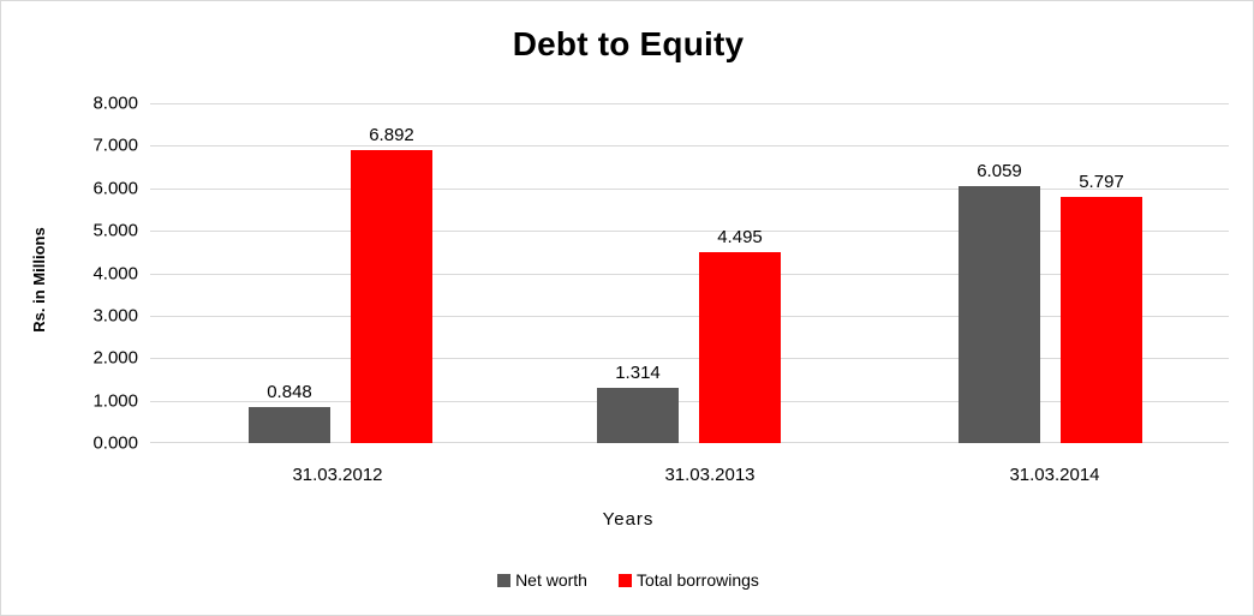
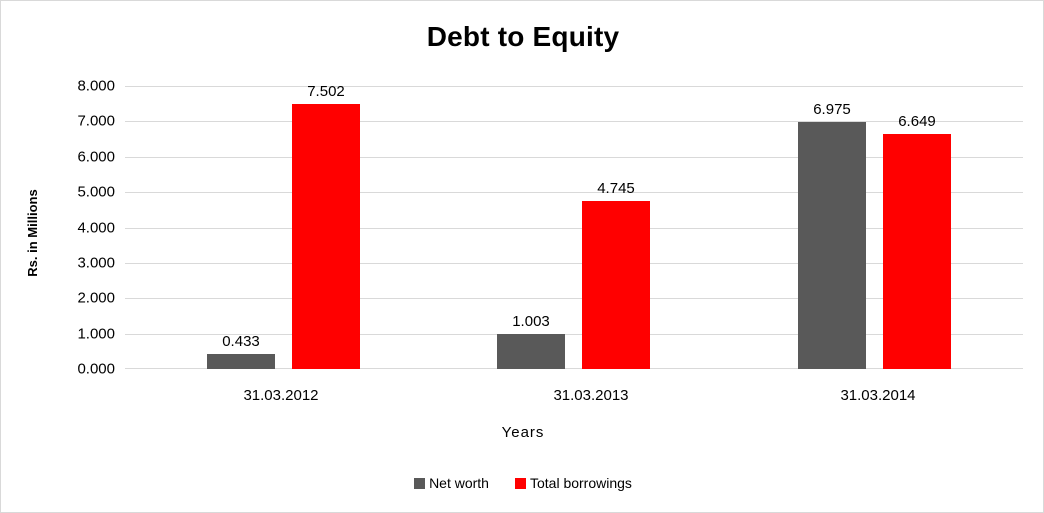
Net worth/31.03.2012: 0.848 -> 0.433
Total borrowings/31.03.2012: 6.892 -> 7.502
Net worth/31.03.2013: 1.314 -> 1.003
Total borrowings/31.03.2013: 4.495 -> 4.745
Net worth/31.03.2014: 6.059 -> 6.975
Total borrowings/31.03.2014: 5.797 -> 6.649
